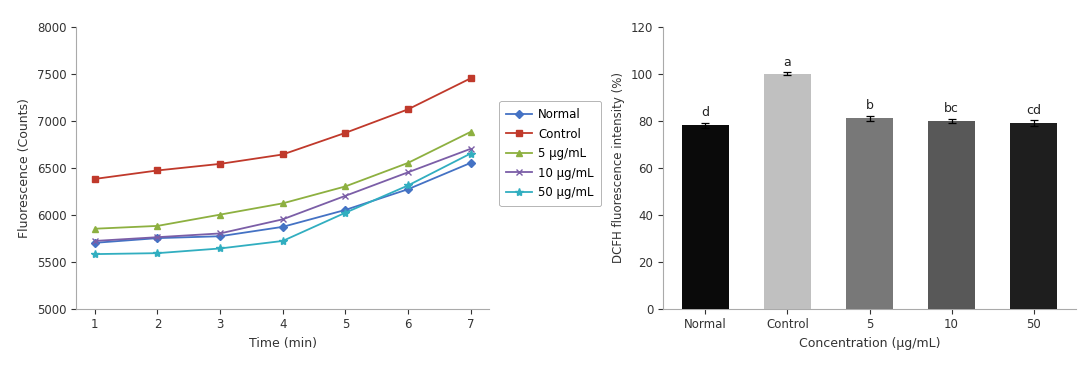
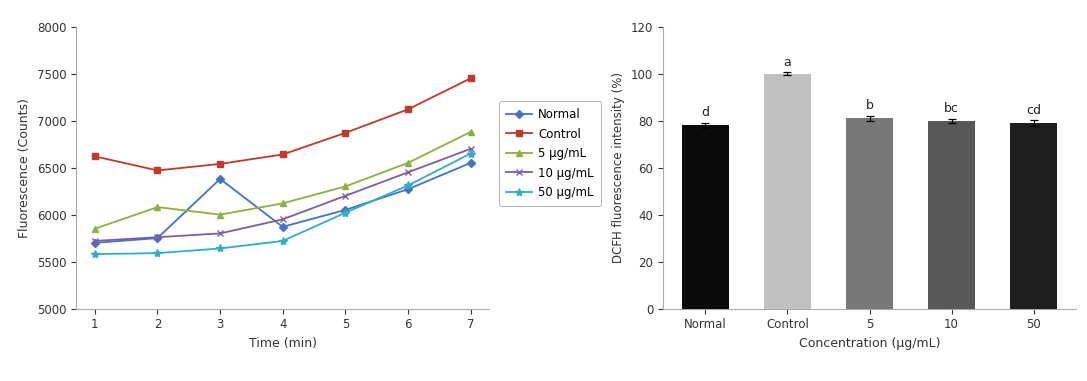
Control/1: 6380 -> 6620
5 μg/mL/2: 5880 -> 6080
Normal/3: 5770 -> 6380
